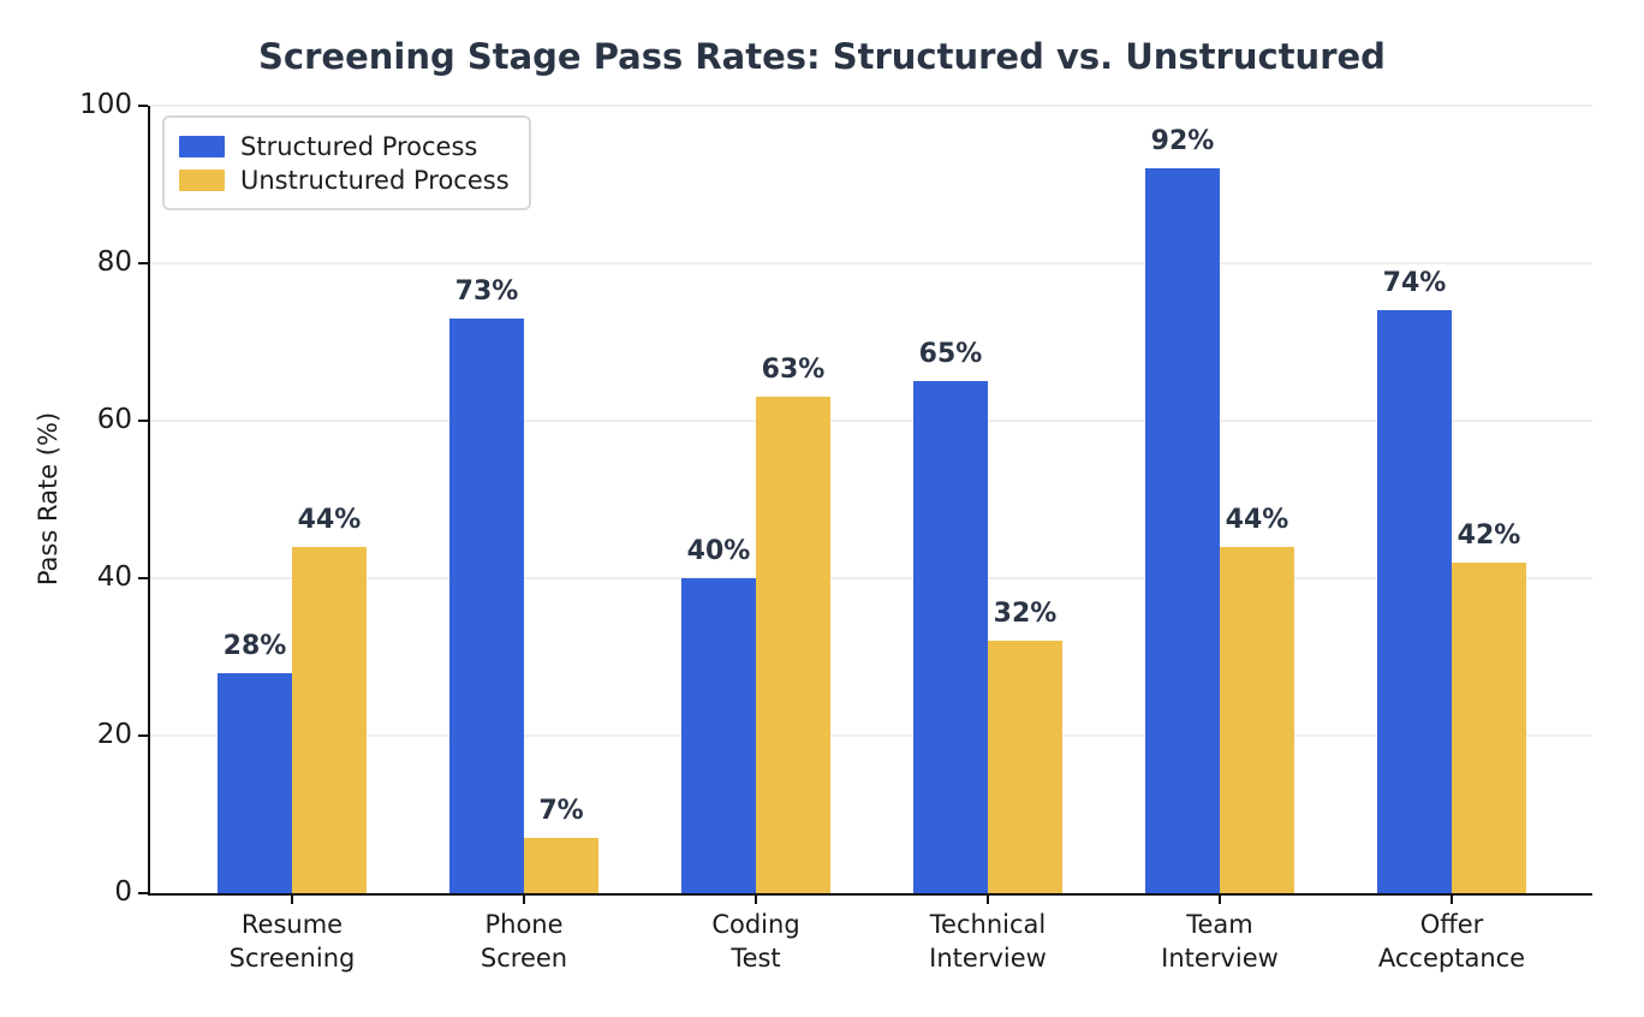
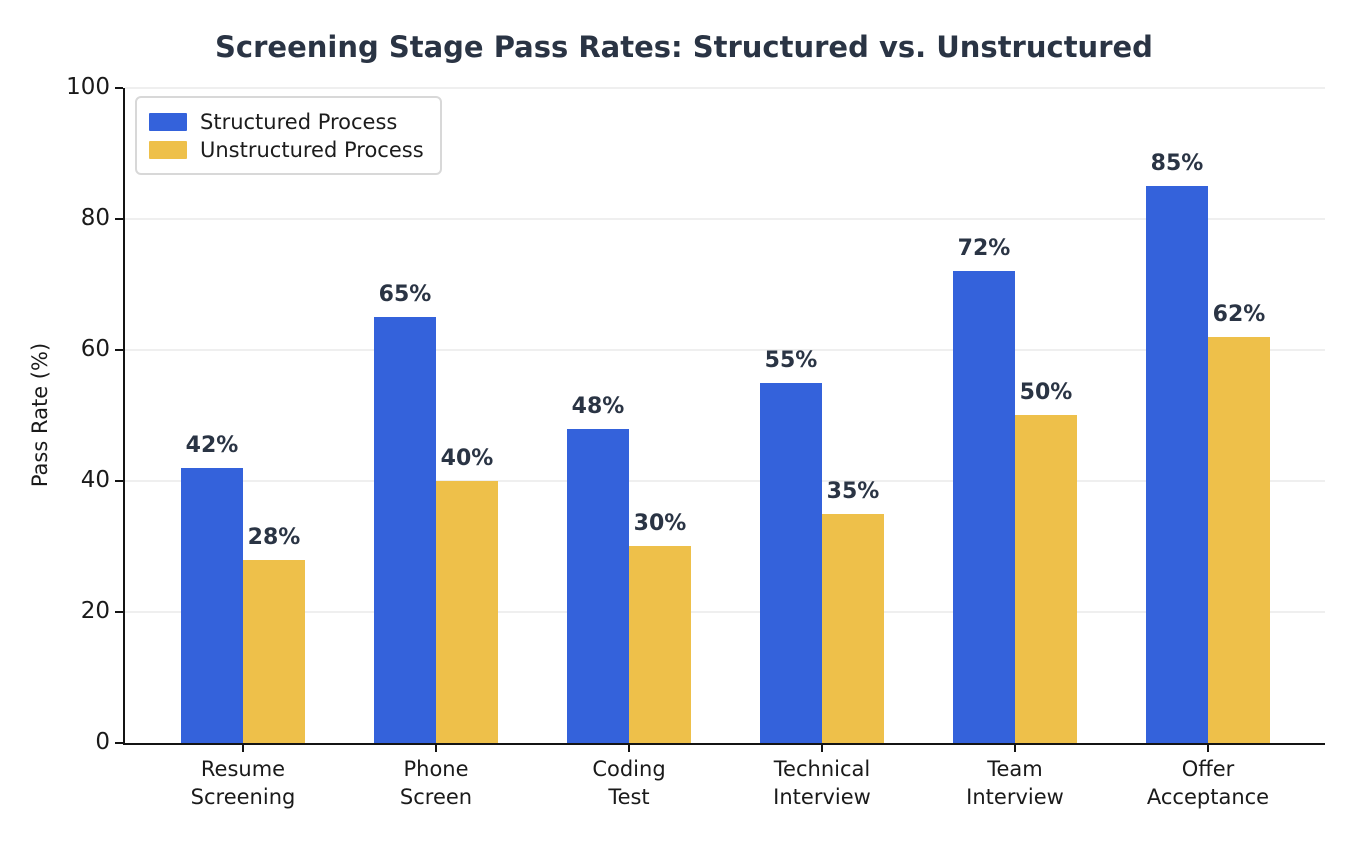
Structured Process/Resume Screening: 28% -> 42%
Unstructured Process/Resume Screening: 44% -> 28%
Structured Process/Phone Screen: 73% -> 65%
Unstructured Process/Phone Screen: 7% -> 40%
Structured Process/Coding Test: 40% -> 48%
Unstructured Process/Coding Test: 63% -> 30%
Structured Process/Technical Interview: 65% -> 55%
Unstructured Process/Technical Interview: 32% -> 35%
Structured Process/Team Interview: 92% -> 72%
Unstructured Process/Team Interview: 44% -> 50%
Structured Process/Offer Acceptance: 74% -> 85%
Unstructured Process/Offer Acceptance: 42% -> 62%
